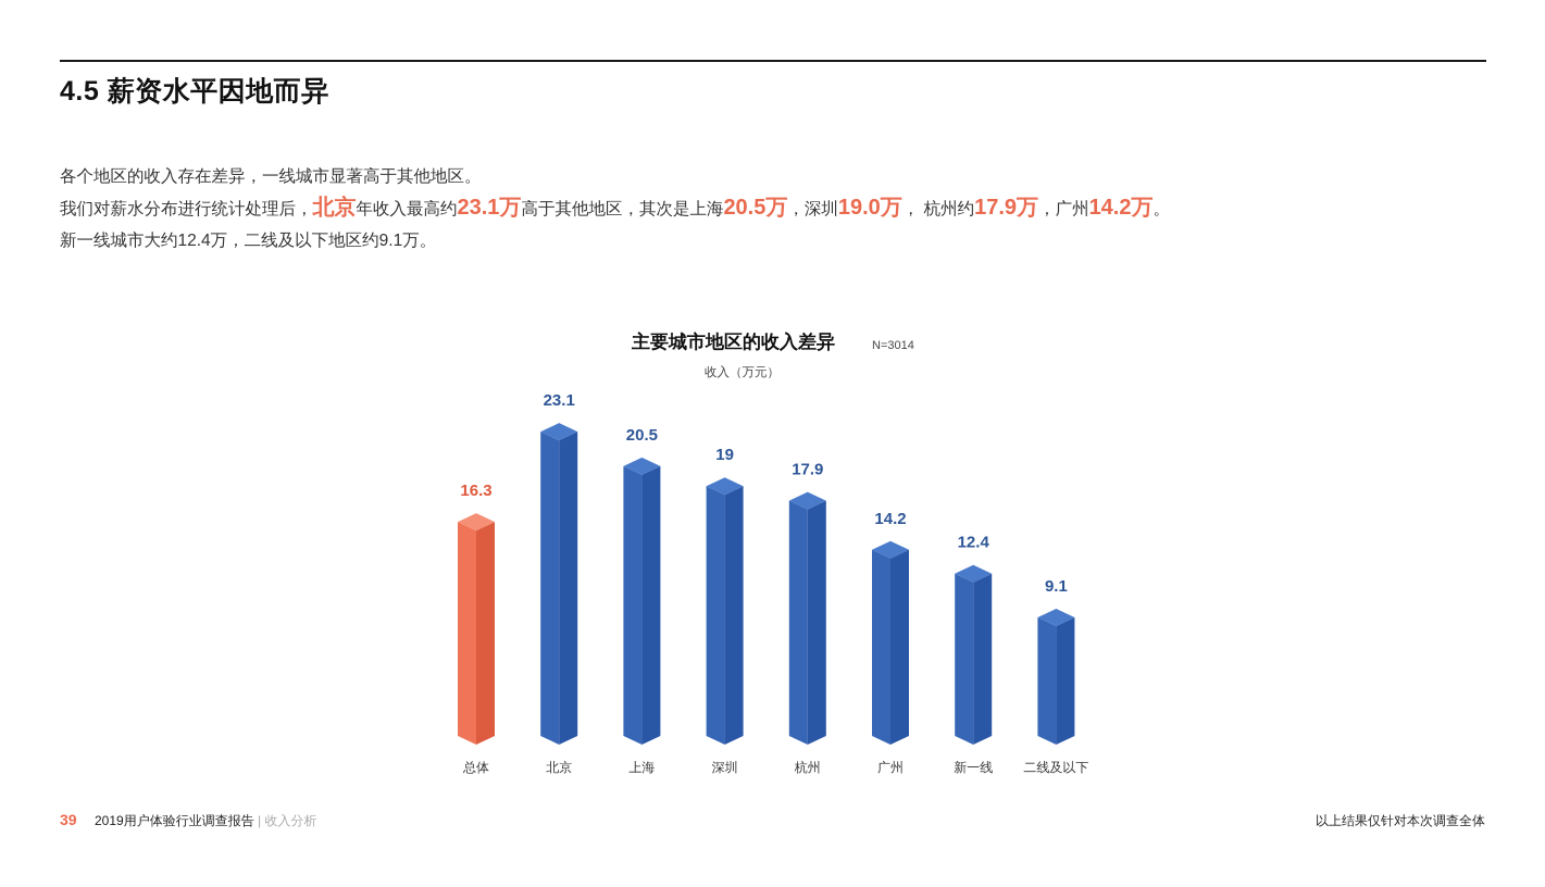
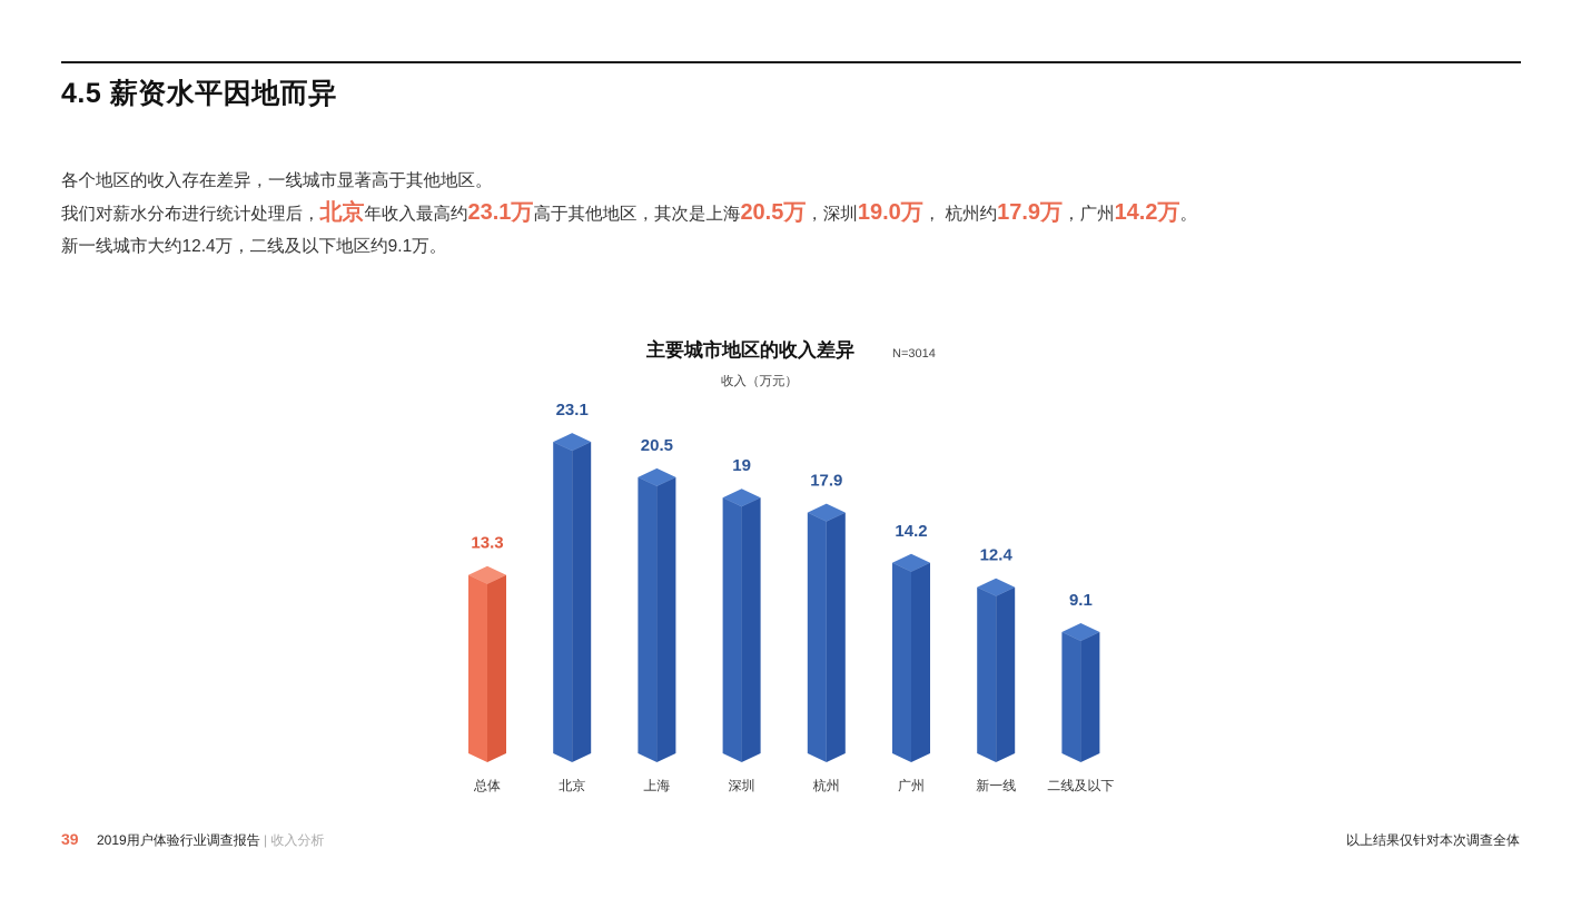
总体: 16.3 -> 13.3
